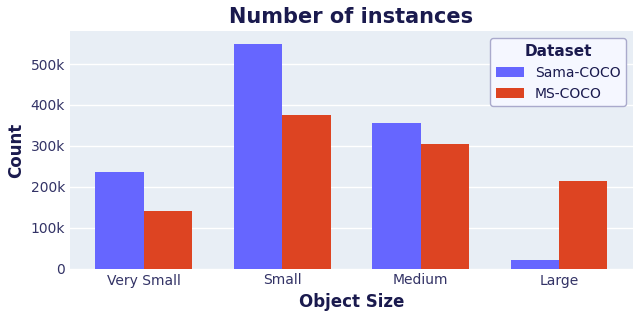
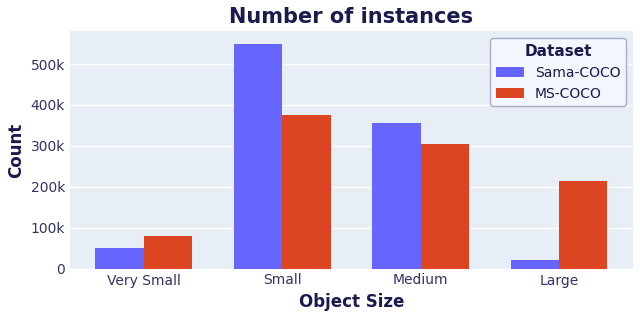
Sama-COCO/Very Small: 235k -> 50k
MS-COCO/Very Small: 140k -> 80k
